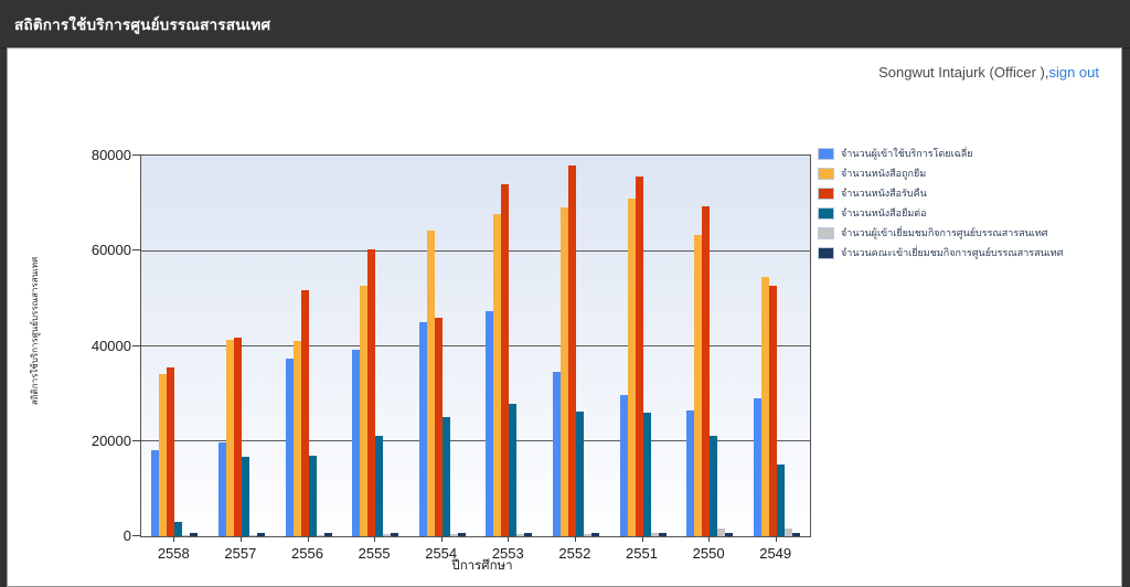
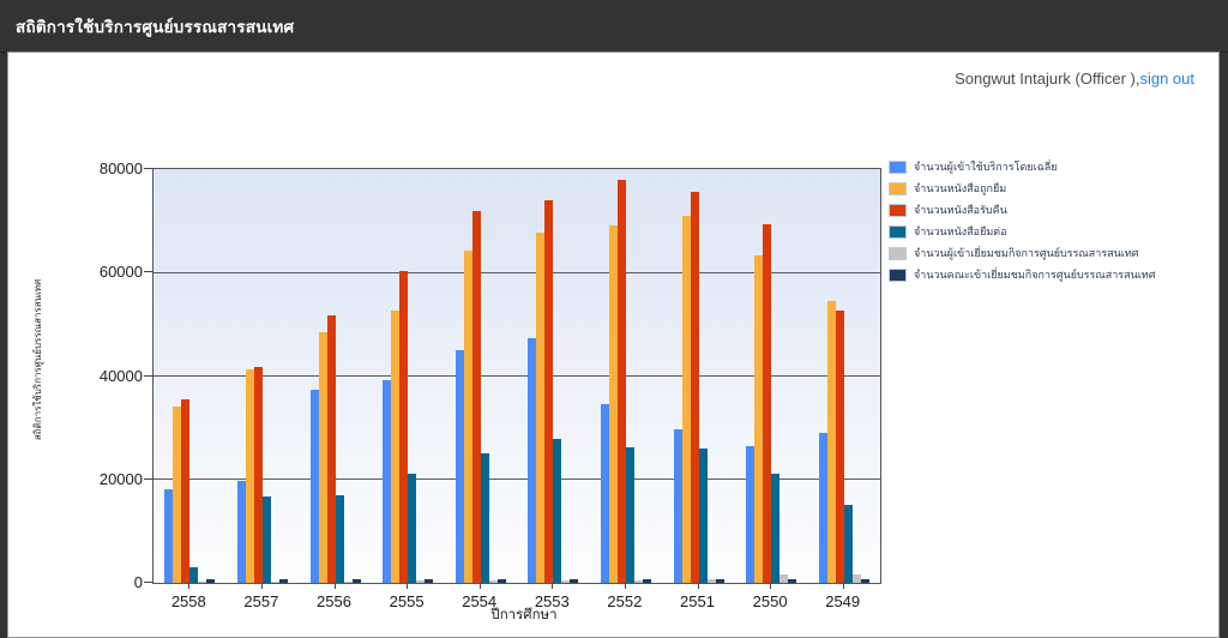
จำนวนหนังสือถูกยืม/2556: 41000 -> 48000
จำนวนหนังสือรับคืน/2554: 46000 -> 72000
